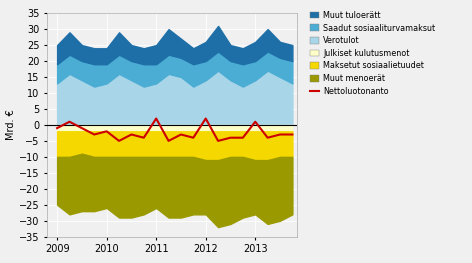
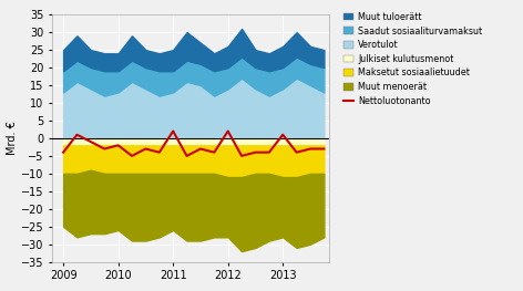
Nettoluotonanto/2009: -1 -> -4
